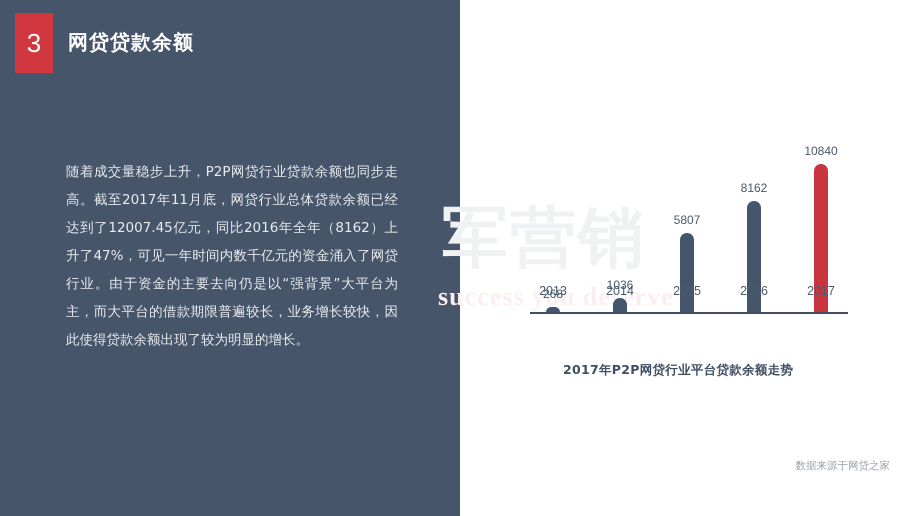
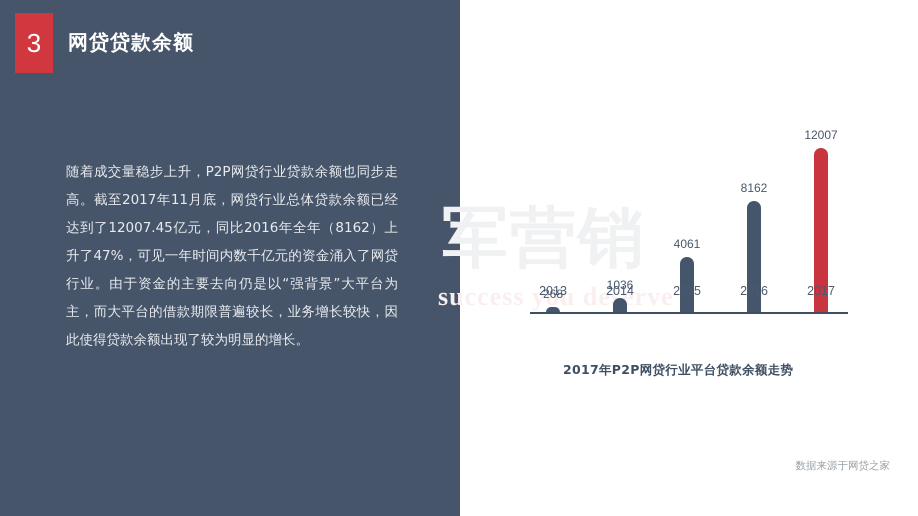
2015: 5807 -> 4061
2017: 10840 -> 12007
